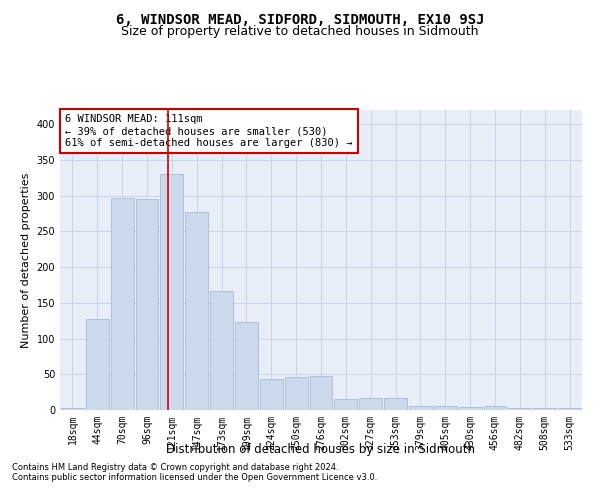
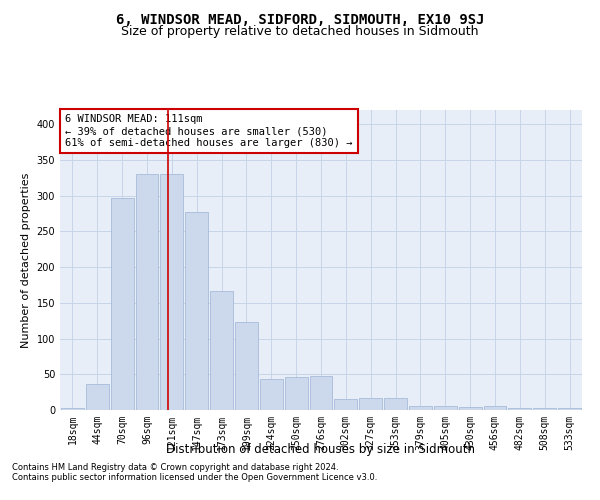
44sqm: 128 -> 37
96sqm: 296 -> 330
